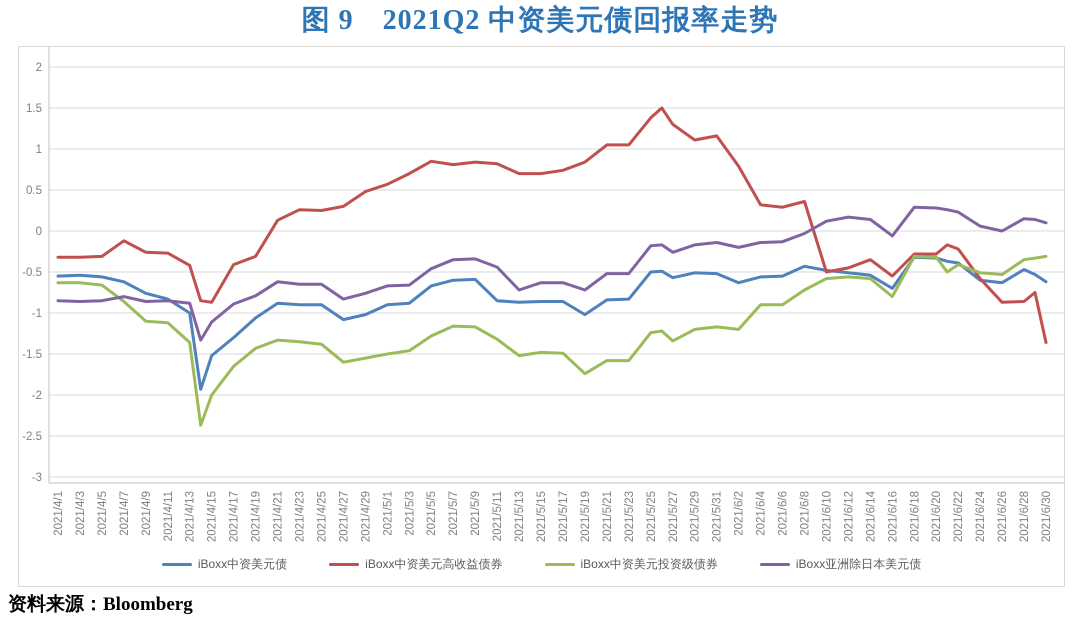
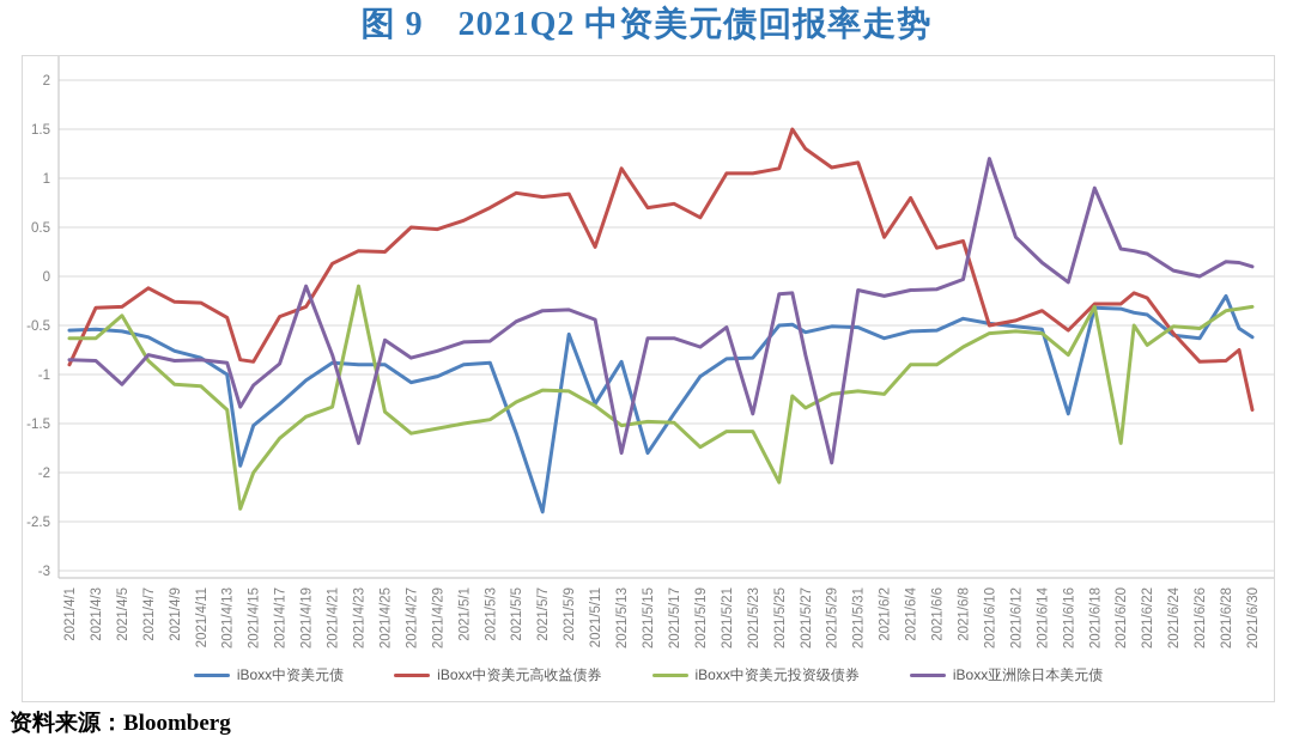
iBoxx中资美元高收益债券/2021/4/1: -0.3 -> -0.9
iBoxx中资美元投资级债券/2021/4/5: -0.7 -> -0.4
iBoxx亚洲除日本美元债/2021/4/5: -0.8 -> -1.1
iBoxx亚洲除日本美元债/2021/4/19: -0.8 -> -0.1
iBoxx亚洲除日本美元债/2021/4/21: -0.6 -> -0.8
iBoxx中资美元投资级债券/2021/4/23: -1.4 -> -0.1
iBoxx亚洲除日本美元债/2021/4/23: -0.7 -> -1.7
iBoxx中资美元高收益债券/2021/4/27: 0.3 -> 0.5
iBoxx中资美元债/2021/5/5: -0.7 -> -1.6
iBoxx中资美元债/2021/5/7: -0.6 -> -2.4
iBoxx中资美元债/2021/5/11: -0.8 -> -1.3
iBoxx中资美元高收益债券/2021/5/11: 0.8 -> 0.3
iBoxx中资美元高收益债券/2021/5/13: 0.7 -> 1.1
iBoxx亚洲除日本美元债/2021/5/13: -0.7 -> -1.8
iBoxx中资美元债/2021/5/15: -0.9 -> -1.8
iBoxx中资美元债/2021/5/17: -0.9 -> -1.4
iBoxx中资美元高收益债券/2021/5/19: 0.8 -> 0.6
iBoxx亚洲除日本美元债/2021/5/23: -0.5 -> -1.4
iBoxx中资美元高收益债券/2021/5/25: 1.4 -> 1.1
iBoxx中资美元投资级债券/2021/5/25: -1.2 -> -2.1
iBoxx亚洲除日本美元债/2021/5/27: -0.3 -> -0.8
iBoxx亚洲除日本美元债/2021/5/29: -0.2 -> -1.9
iBoxx中资美元高收益债券/2021/6/2: 0.8 -> 0.4
iBoxx中资美元高收益债券/2021/6/4: 0.3 -> 0.8
iBoxx亚洲除日本美元债/2021/6/10: 0.1 -> 1.2
iBoxx亚洲除日本美元债/2021/6/12: 0.2 -> 0.4
iBoxx中资美元债/2021/6/16: -0.7 -> -1.4
iBoxx亚洲除日本美元债/2021/6/18: 0.3 -> 0.9
iBoxx中资美元投资级债券/2021/6/20: -0.3 -> -1.7
iBoxx中资美元投资级债券/2021/6/22: -0.4 -> -0.7
iBoxx中资美元债/2021/6/28: -0.5 -> -0.2
